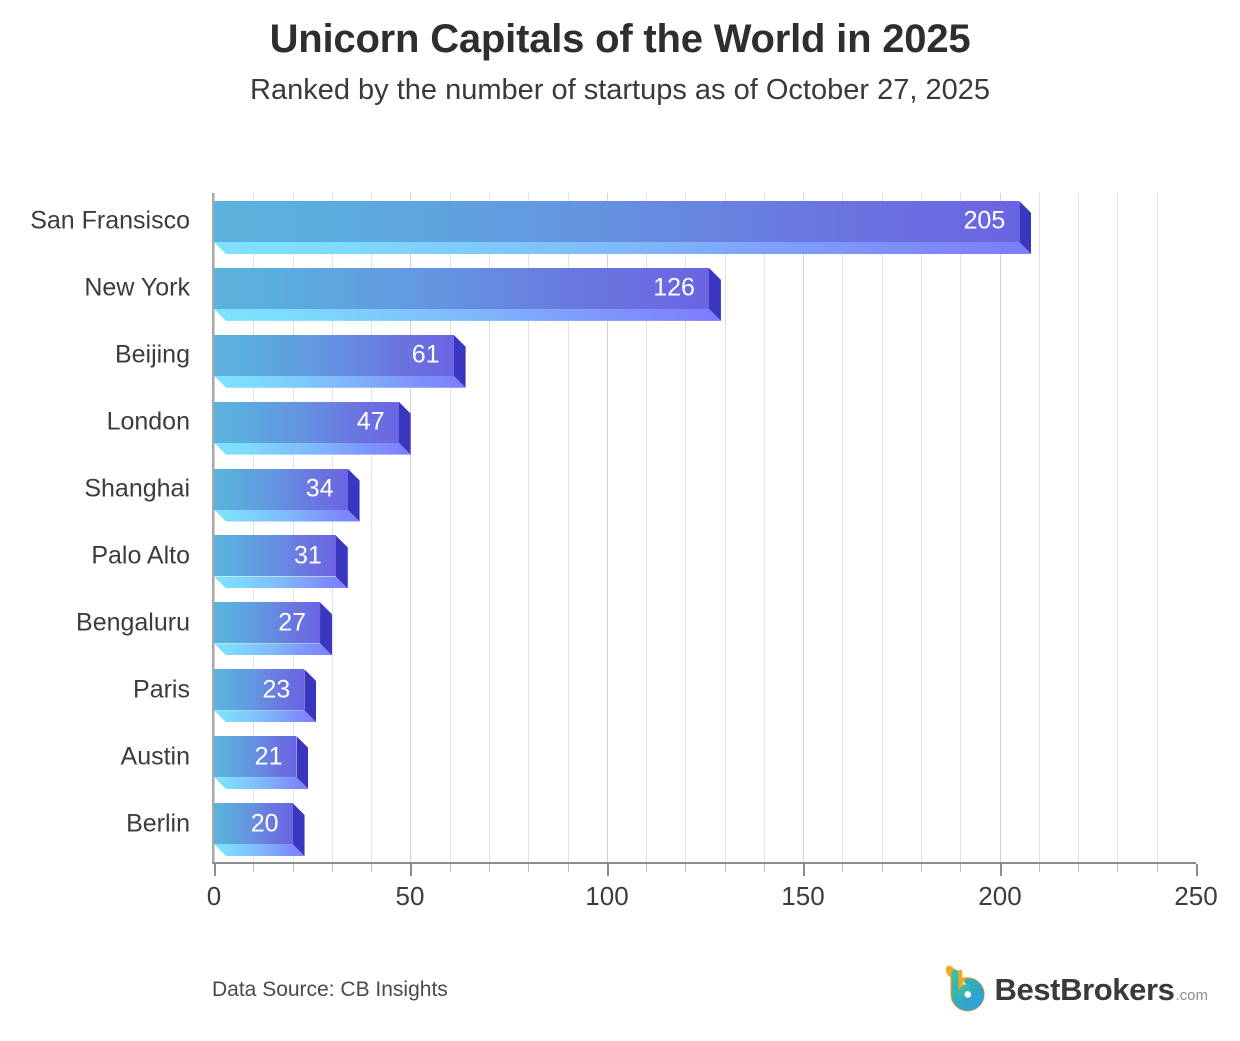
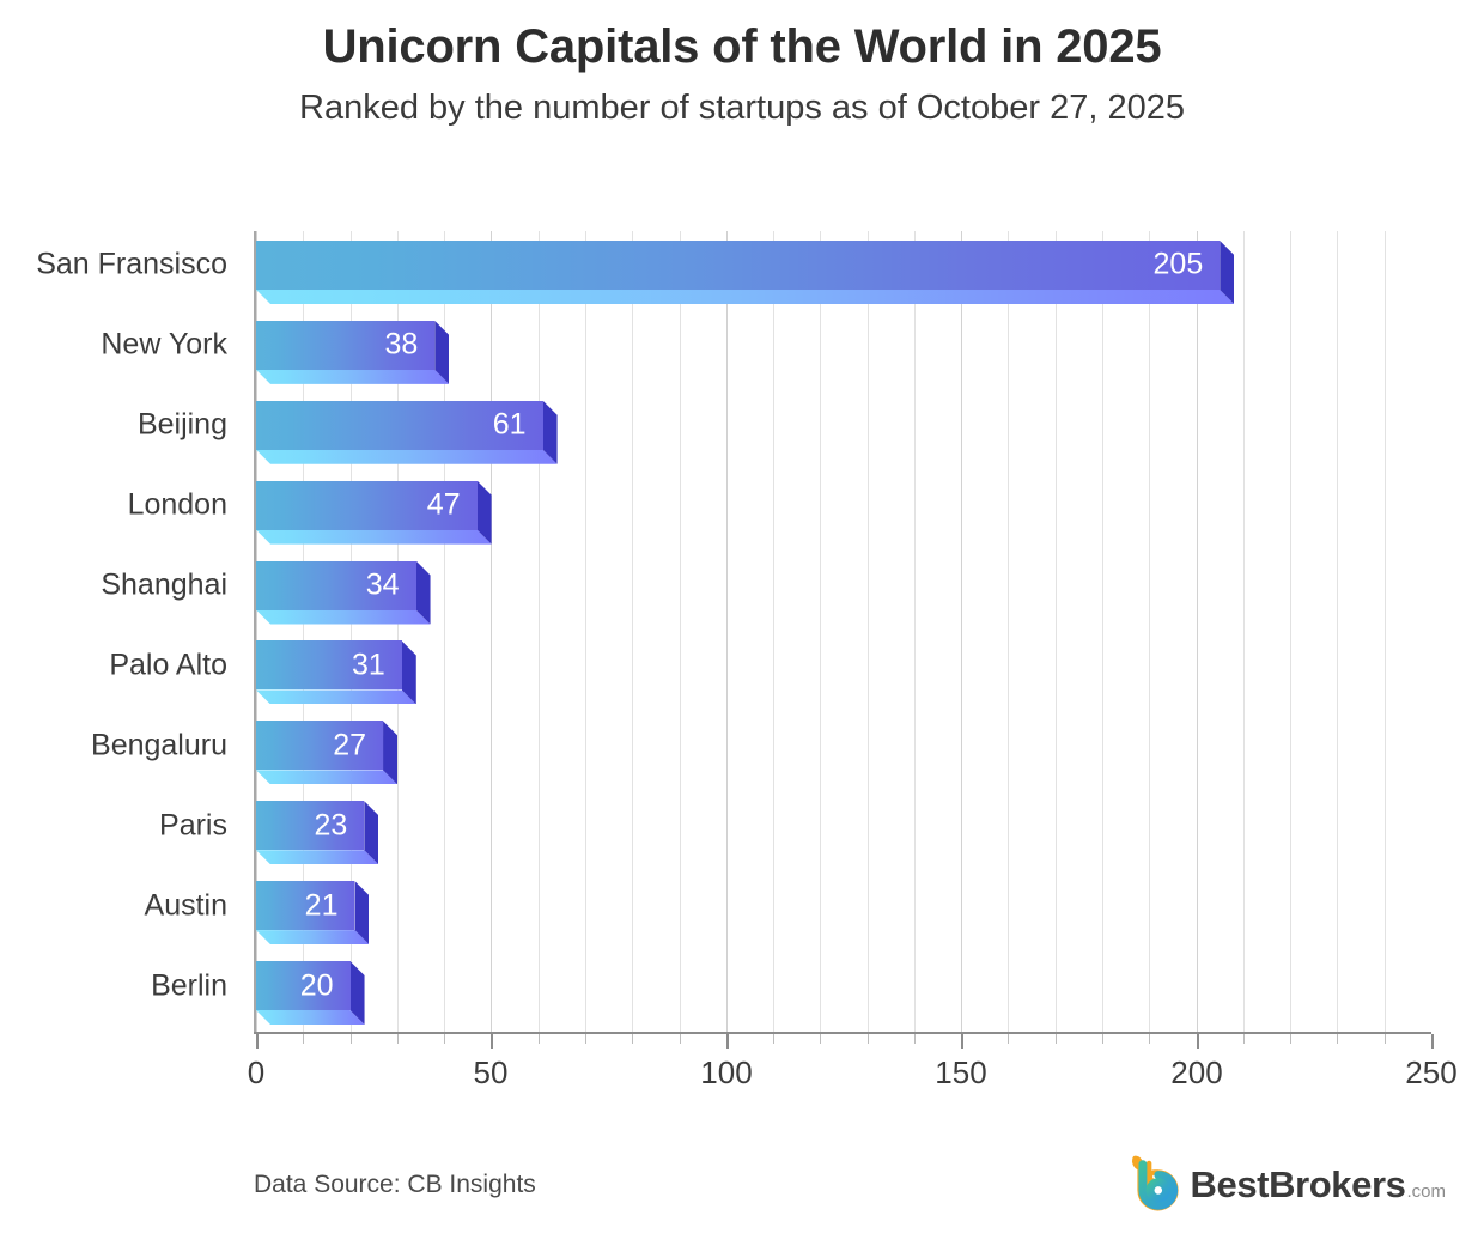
New York: 126 -> 38
